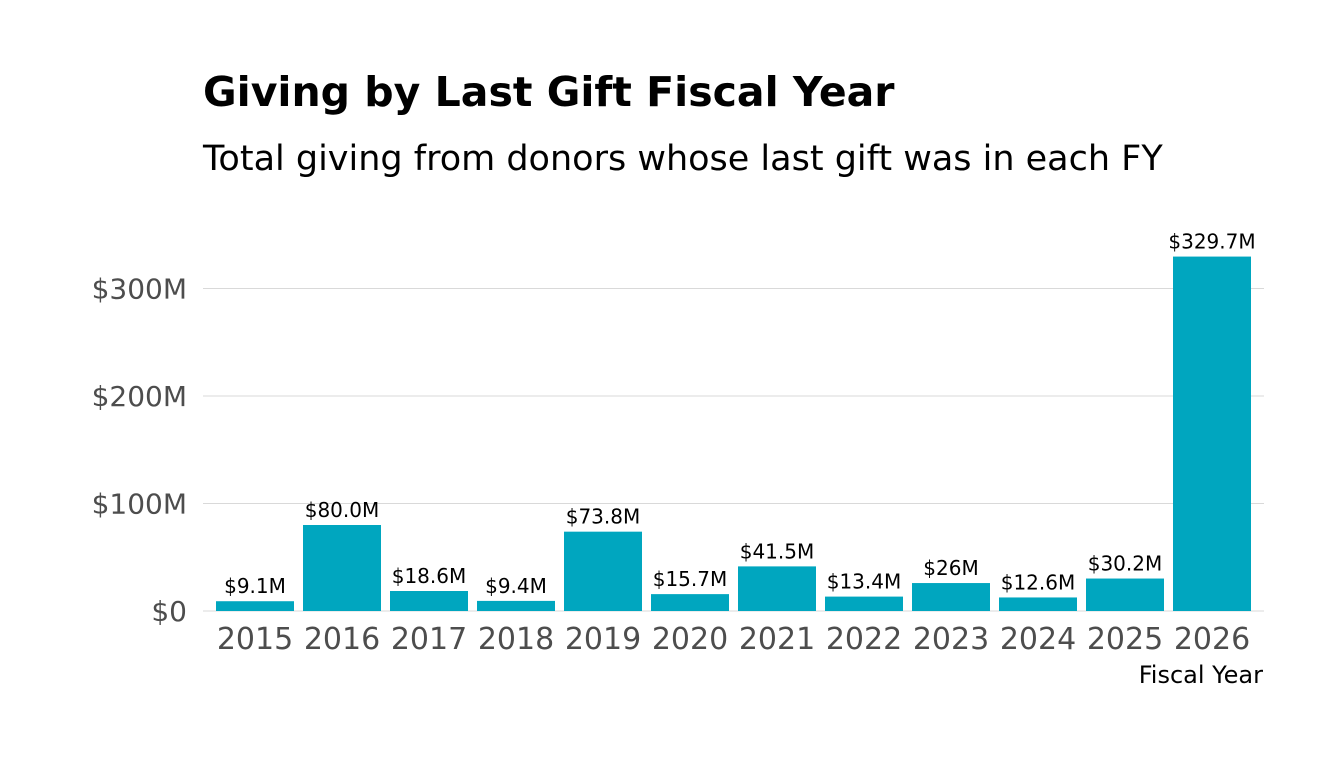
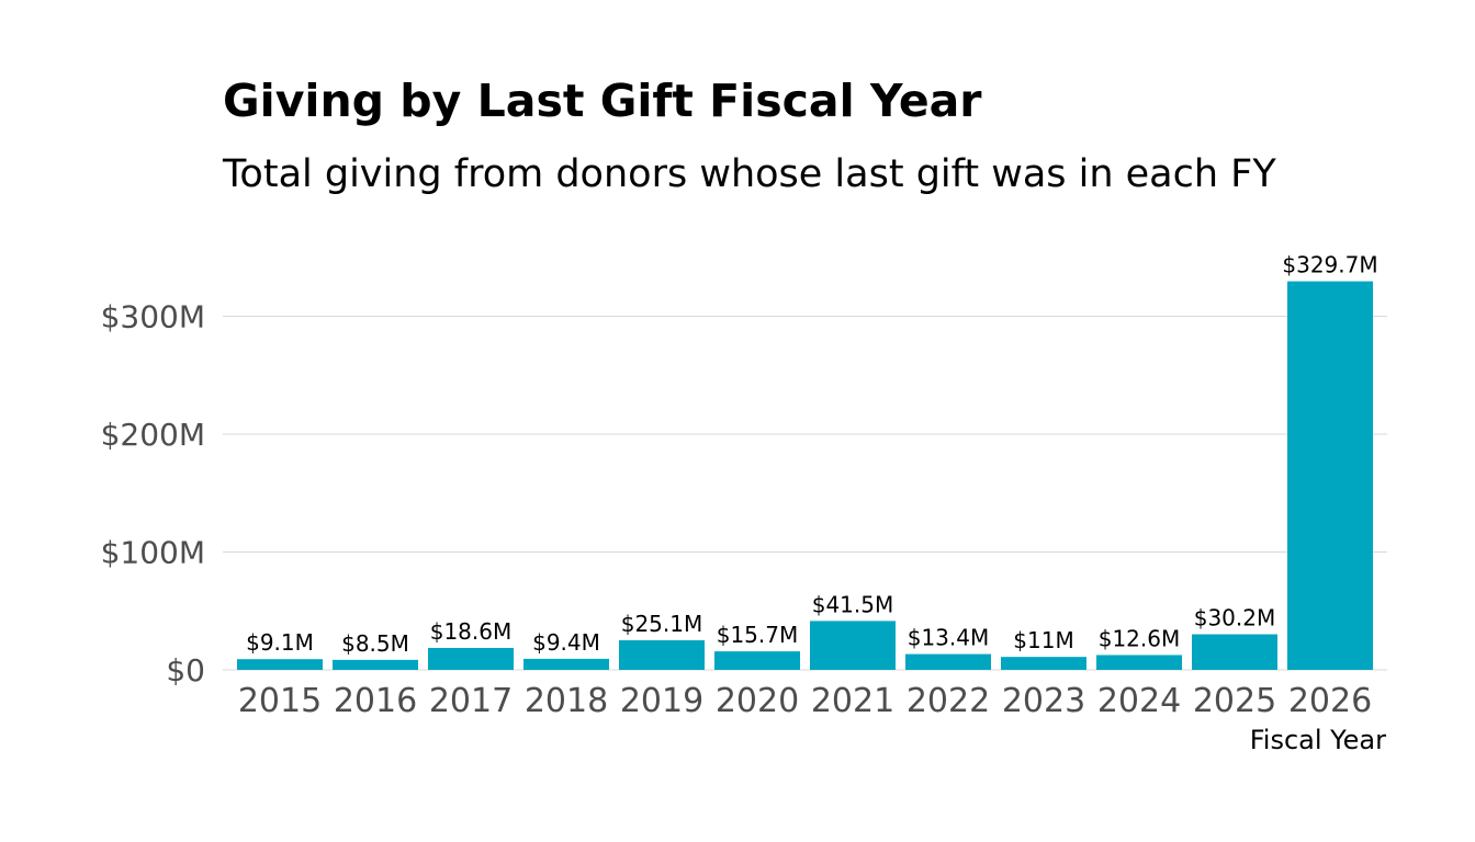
2016: $80.0M -> $8.5M
2019: $73.8M -> $25.1M
2023: $26M -> $11M
